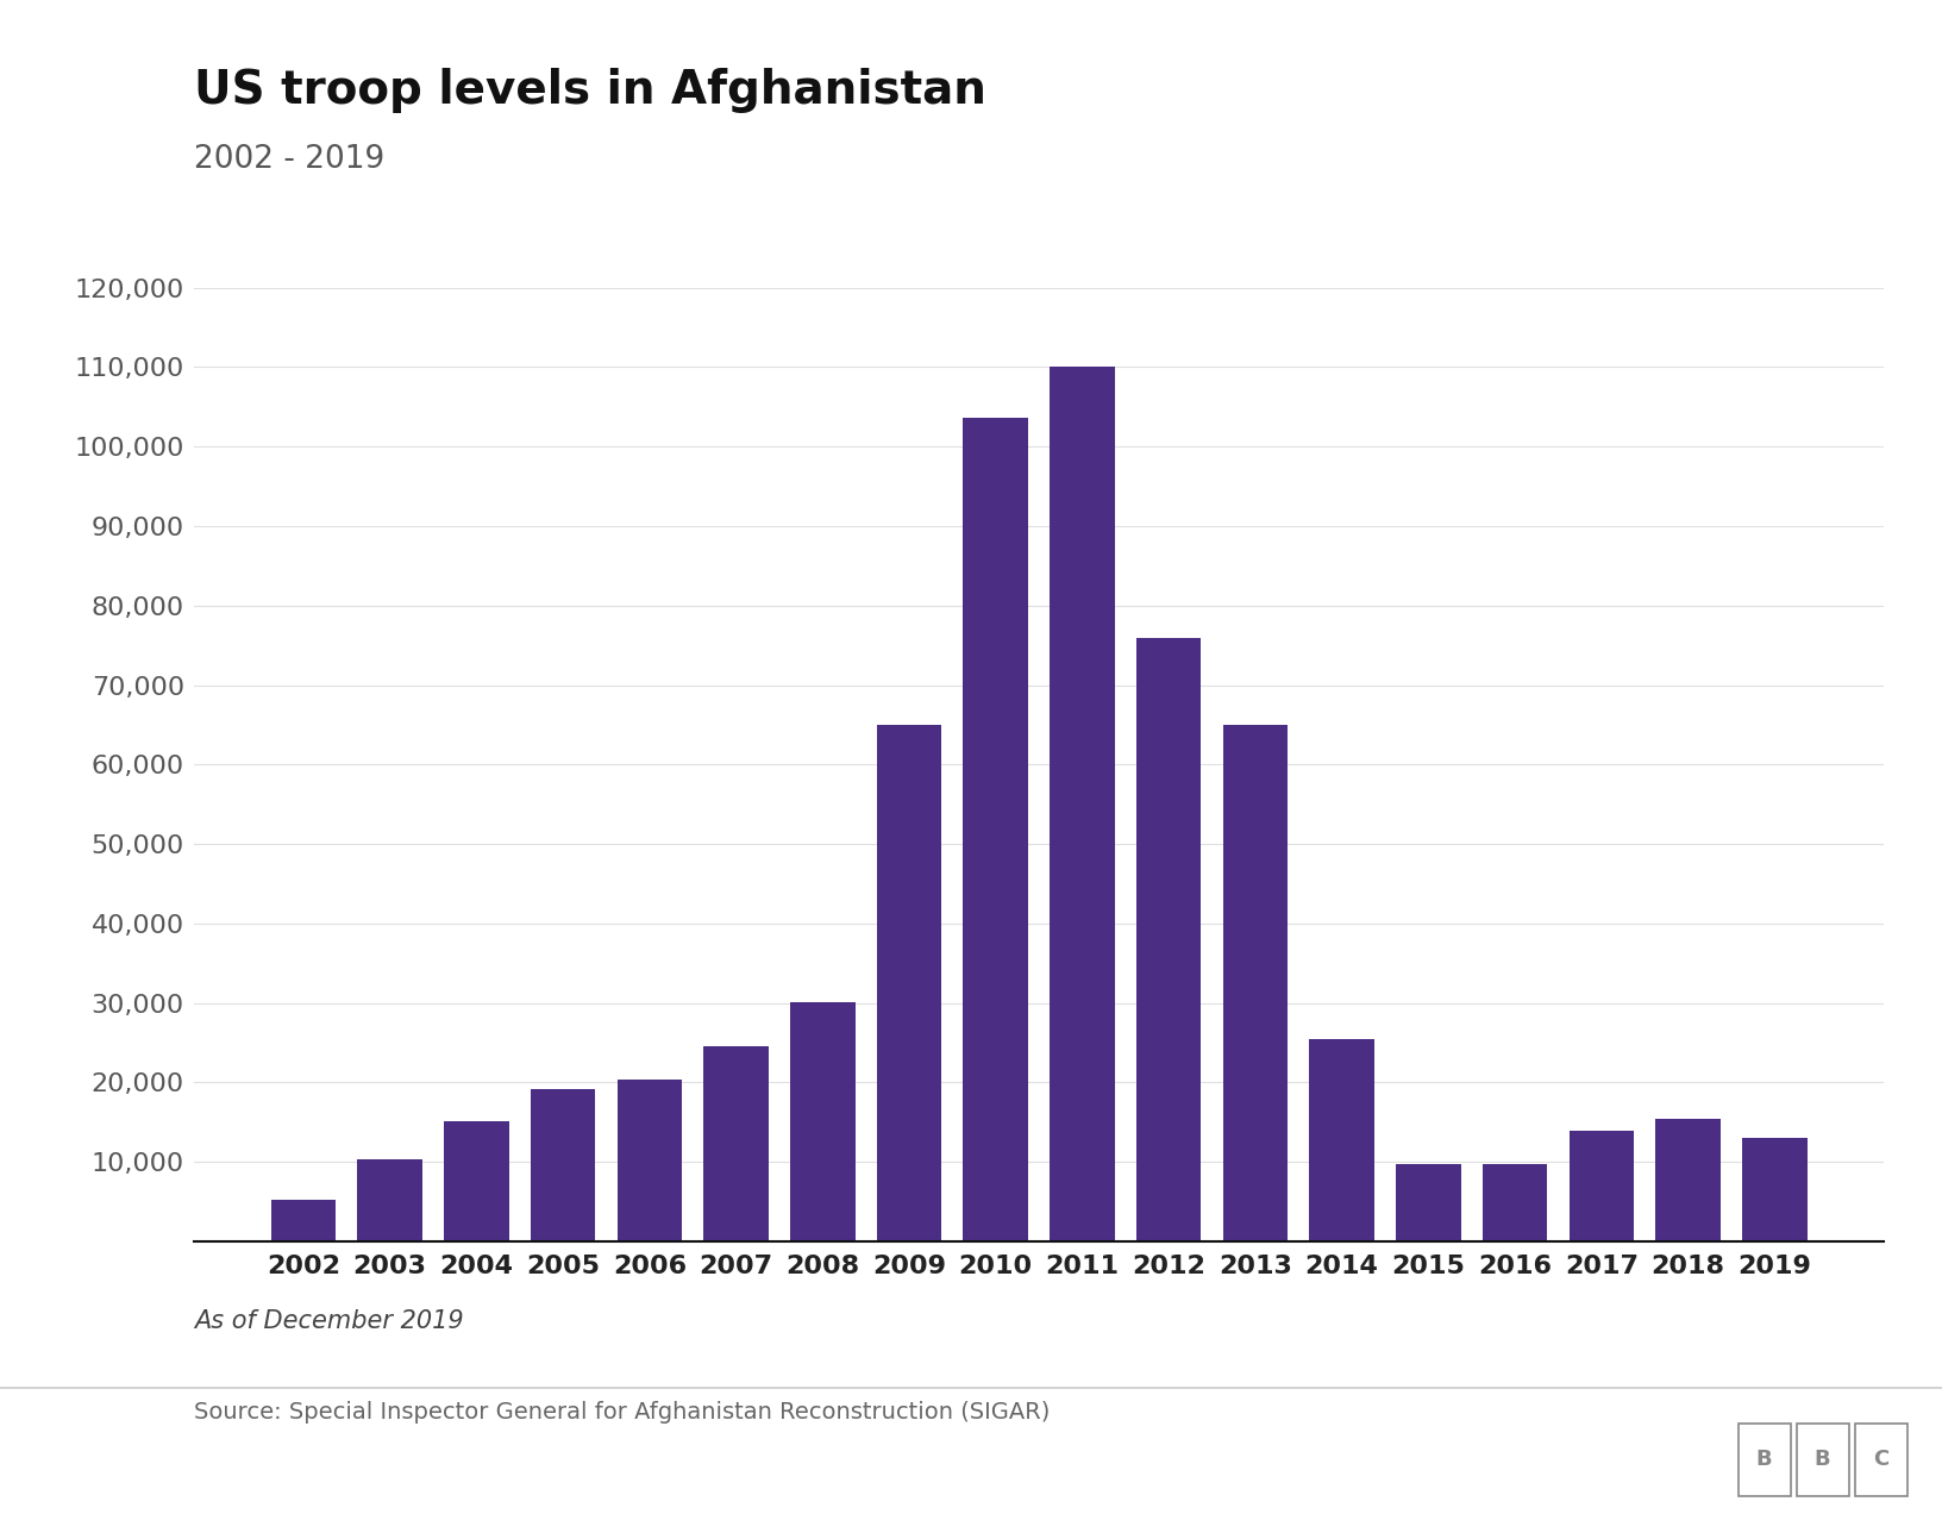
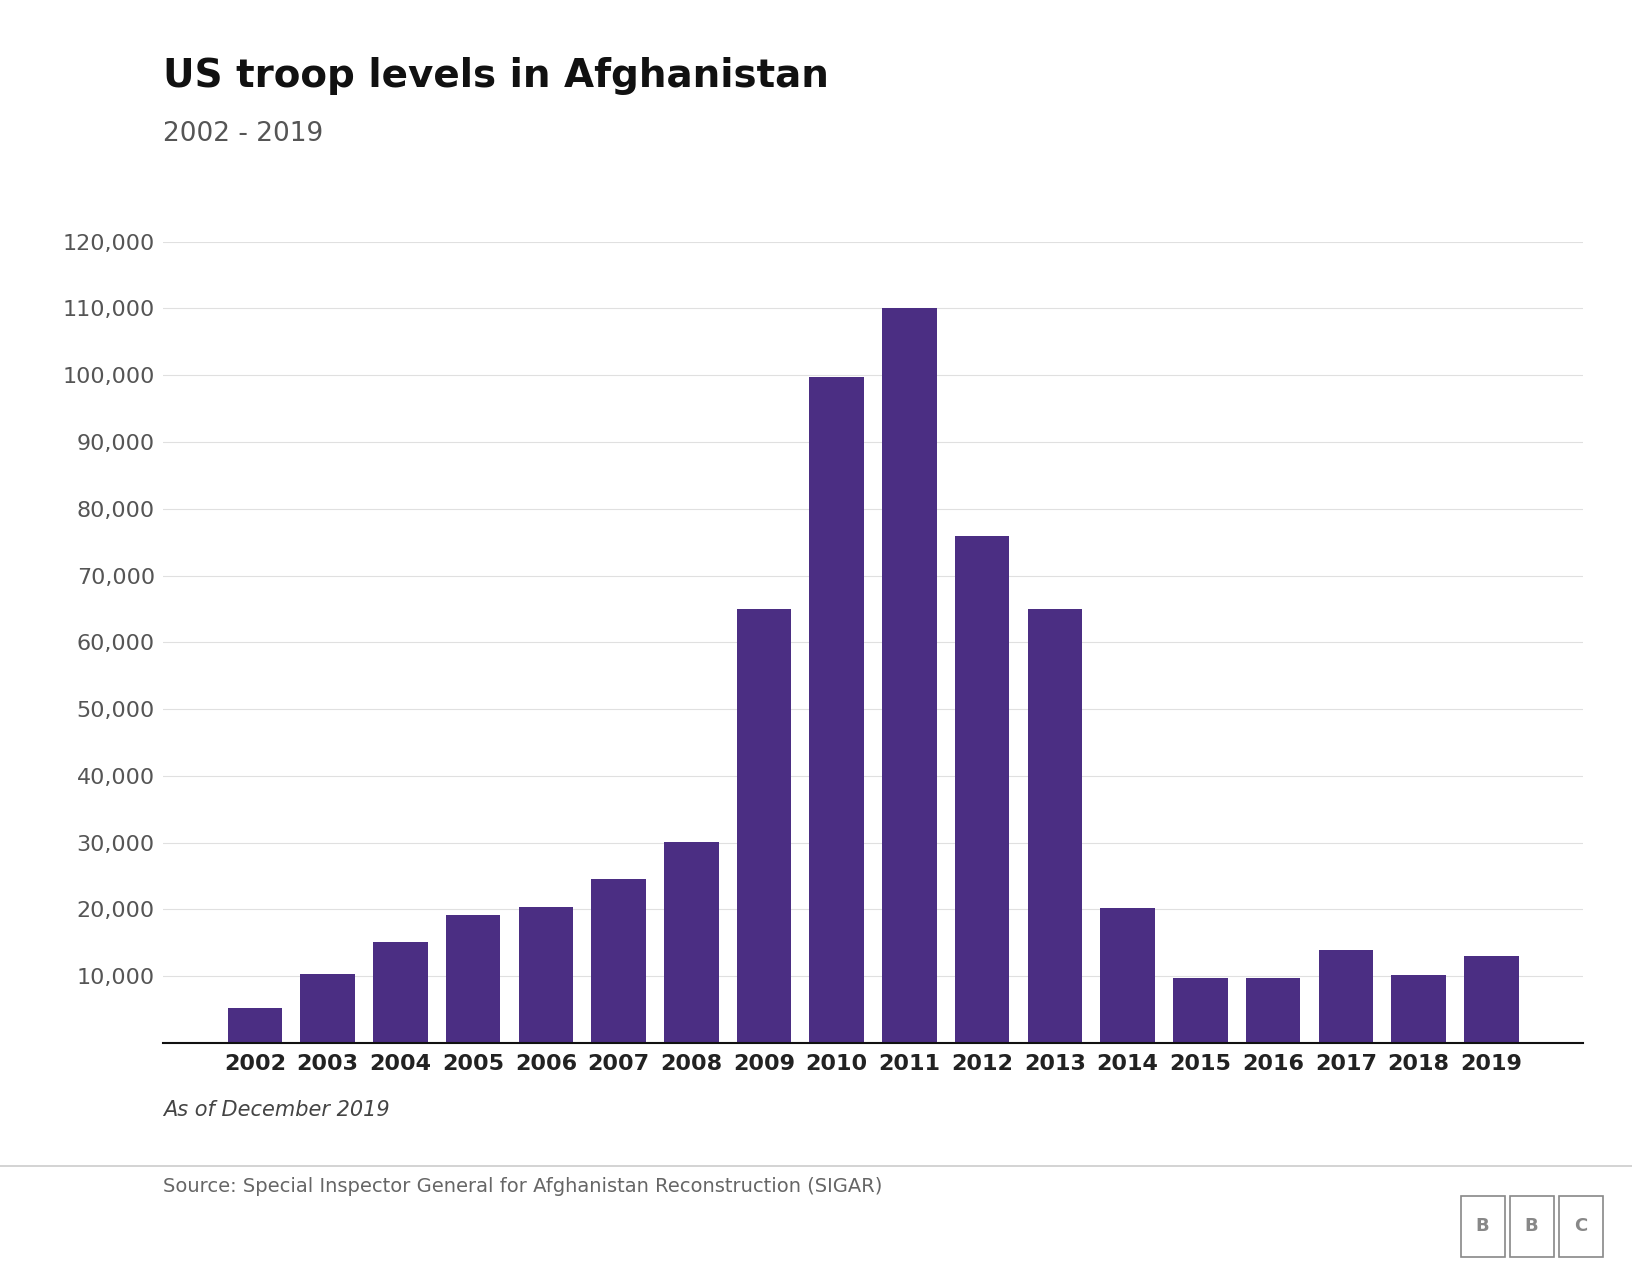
2010: 103,700 -> 99,800
2014: 25,500 -> 20,200
2018: 15,500 -> 10,200
